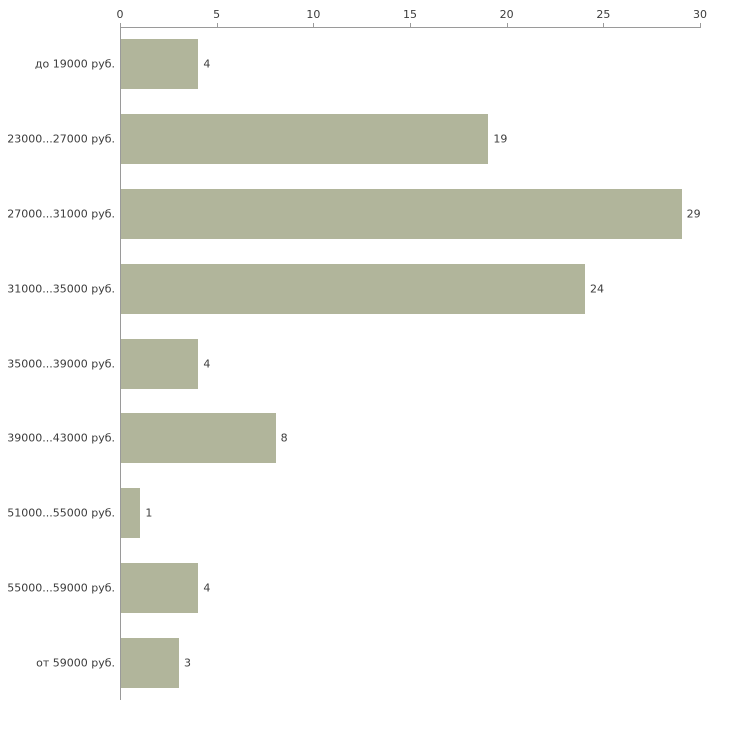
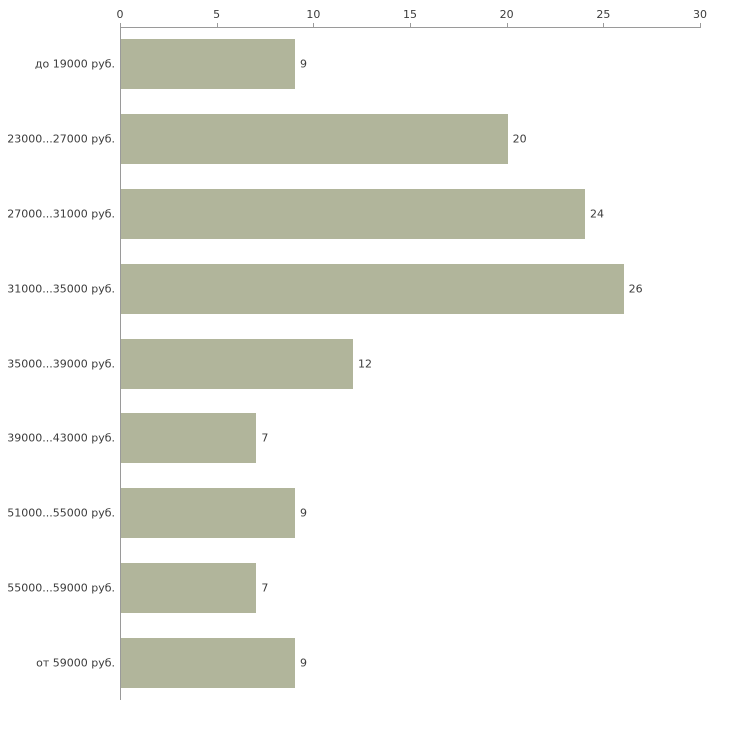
до 19000 руб.: 4 -> 9
23000...27000 руб.: 19 -> 20
27000...31000 руб.: 29 -> 24
31000...35000 руб.: 24 -> 26
35000...39000 руб.: 4 -> 12
39000...43000 руб.: 8 -> 7
51000...55000 руб.: 1 -> 9
55000...59000 руб.: 4 -> 7
от 59000 руб.: 3 -> 9
